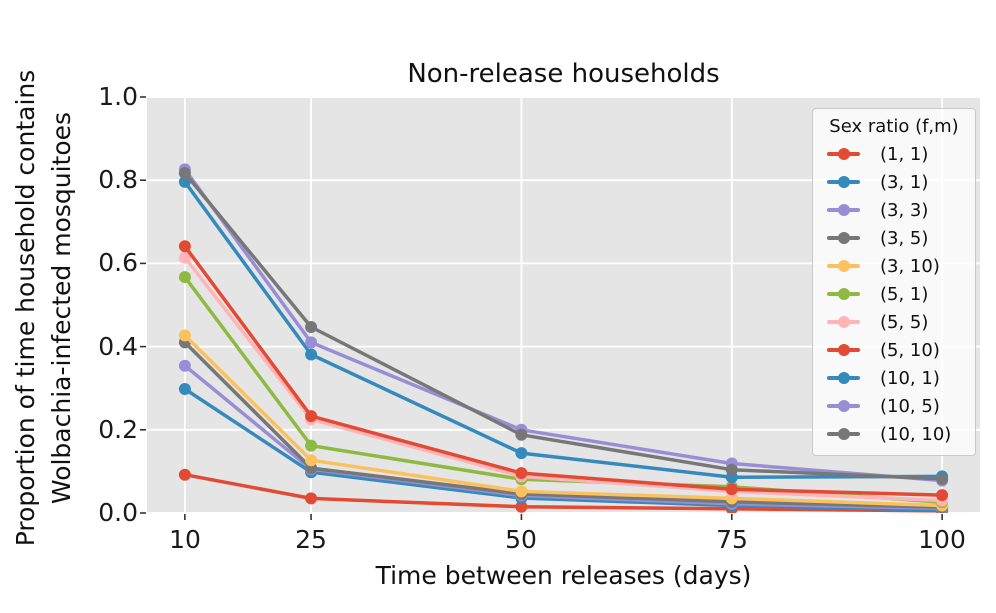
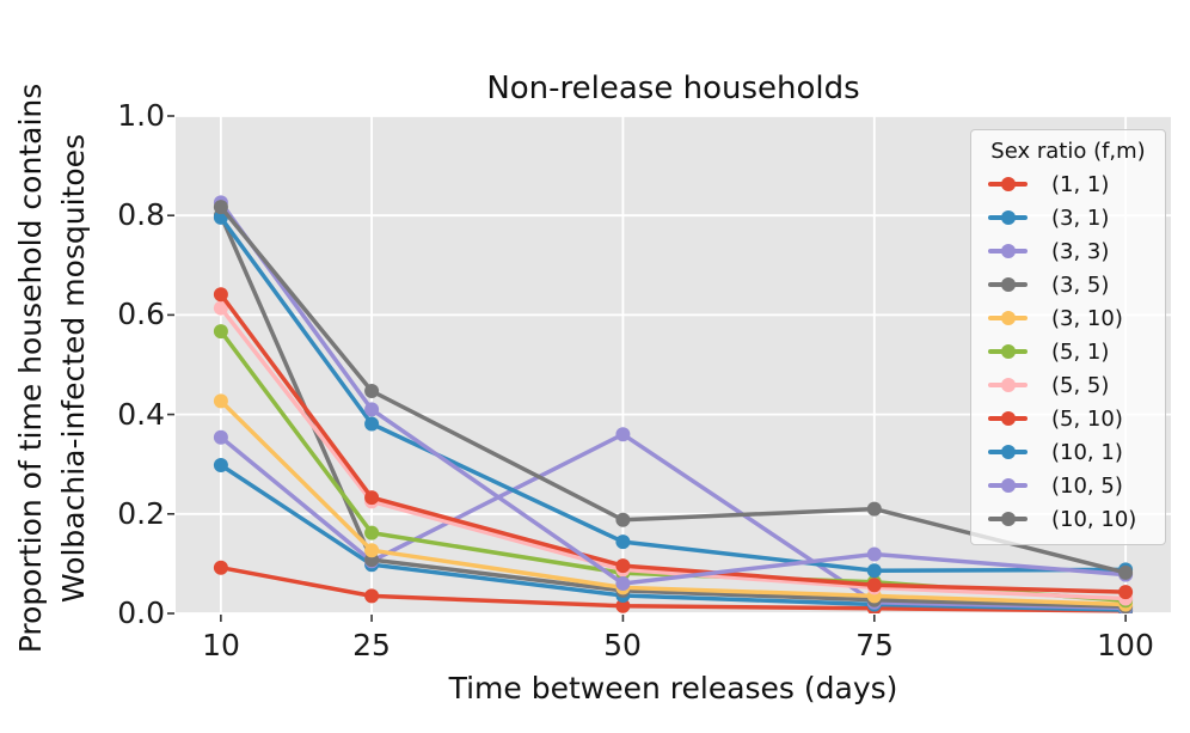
(3, 5)/10: 0.41 -> 0.80
(3, 3)/50: 0.04 -> 0.36
(10, 5)/50: 0.20 -> 0.06
(10, 10)/75: 0.10 -> 0.21
